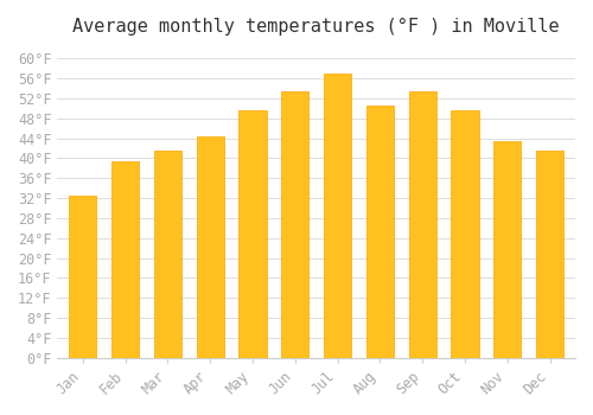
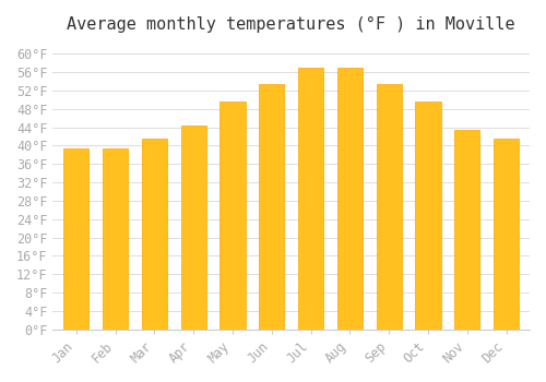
Jan: 32.5°F -> 39.5°F
Aug: 50.5°F -> 57.0°F
